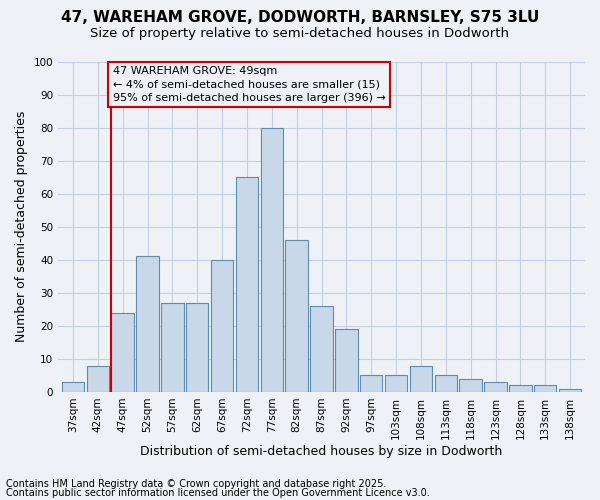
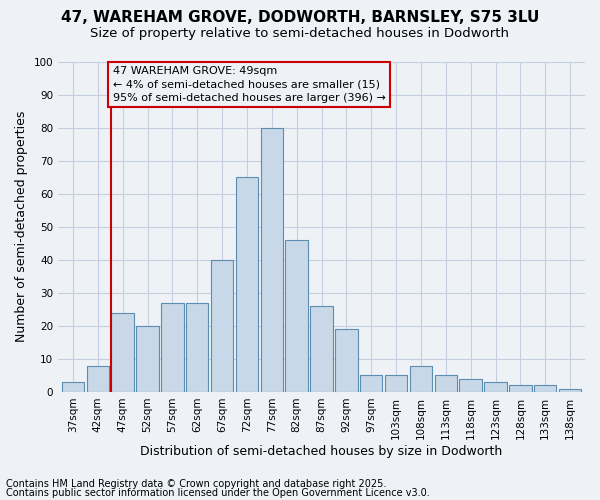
52sqm: 41 -> 20
